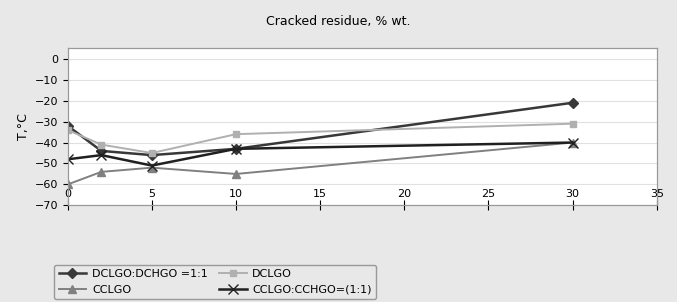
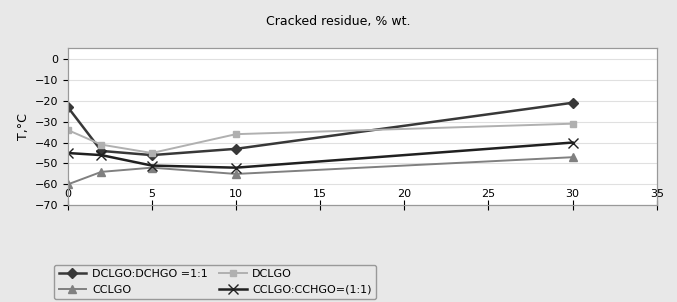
DCLGO:DCHGO =1:1/0: -32 -> -23
CCLGO:CCHGO=(1:1)/0: -48 -> -45
CCLGO:CCHGO=(1:1)/10: -43 -> -52
CCLGO/30: -40 -> -47
